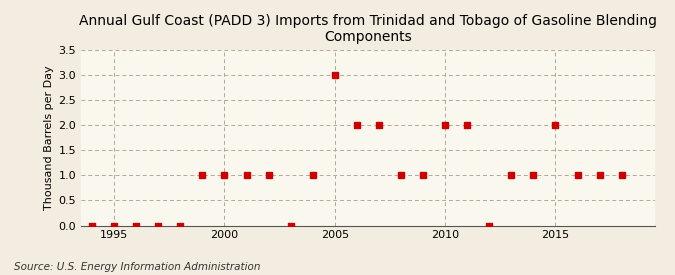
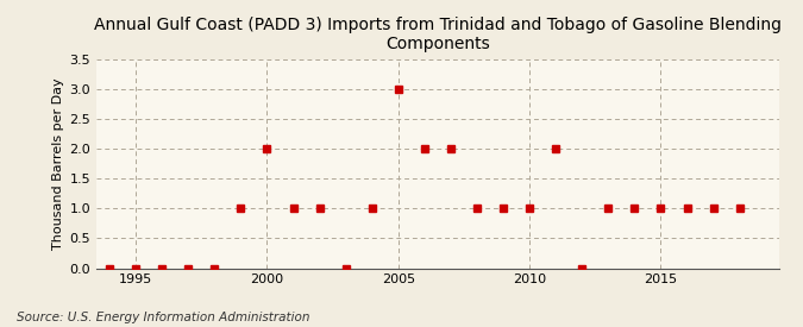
2000: 1 -> 2
2010: 2 -> 1
2015: 2 -> 1
